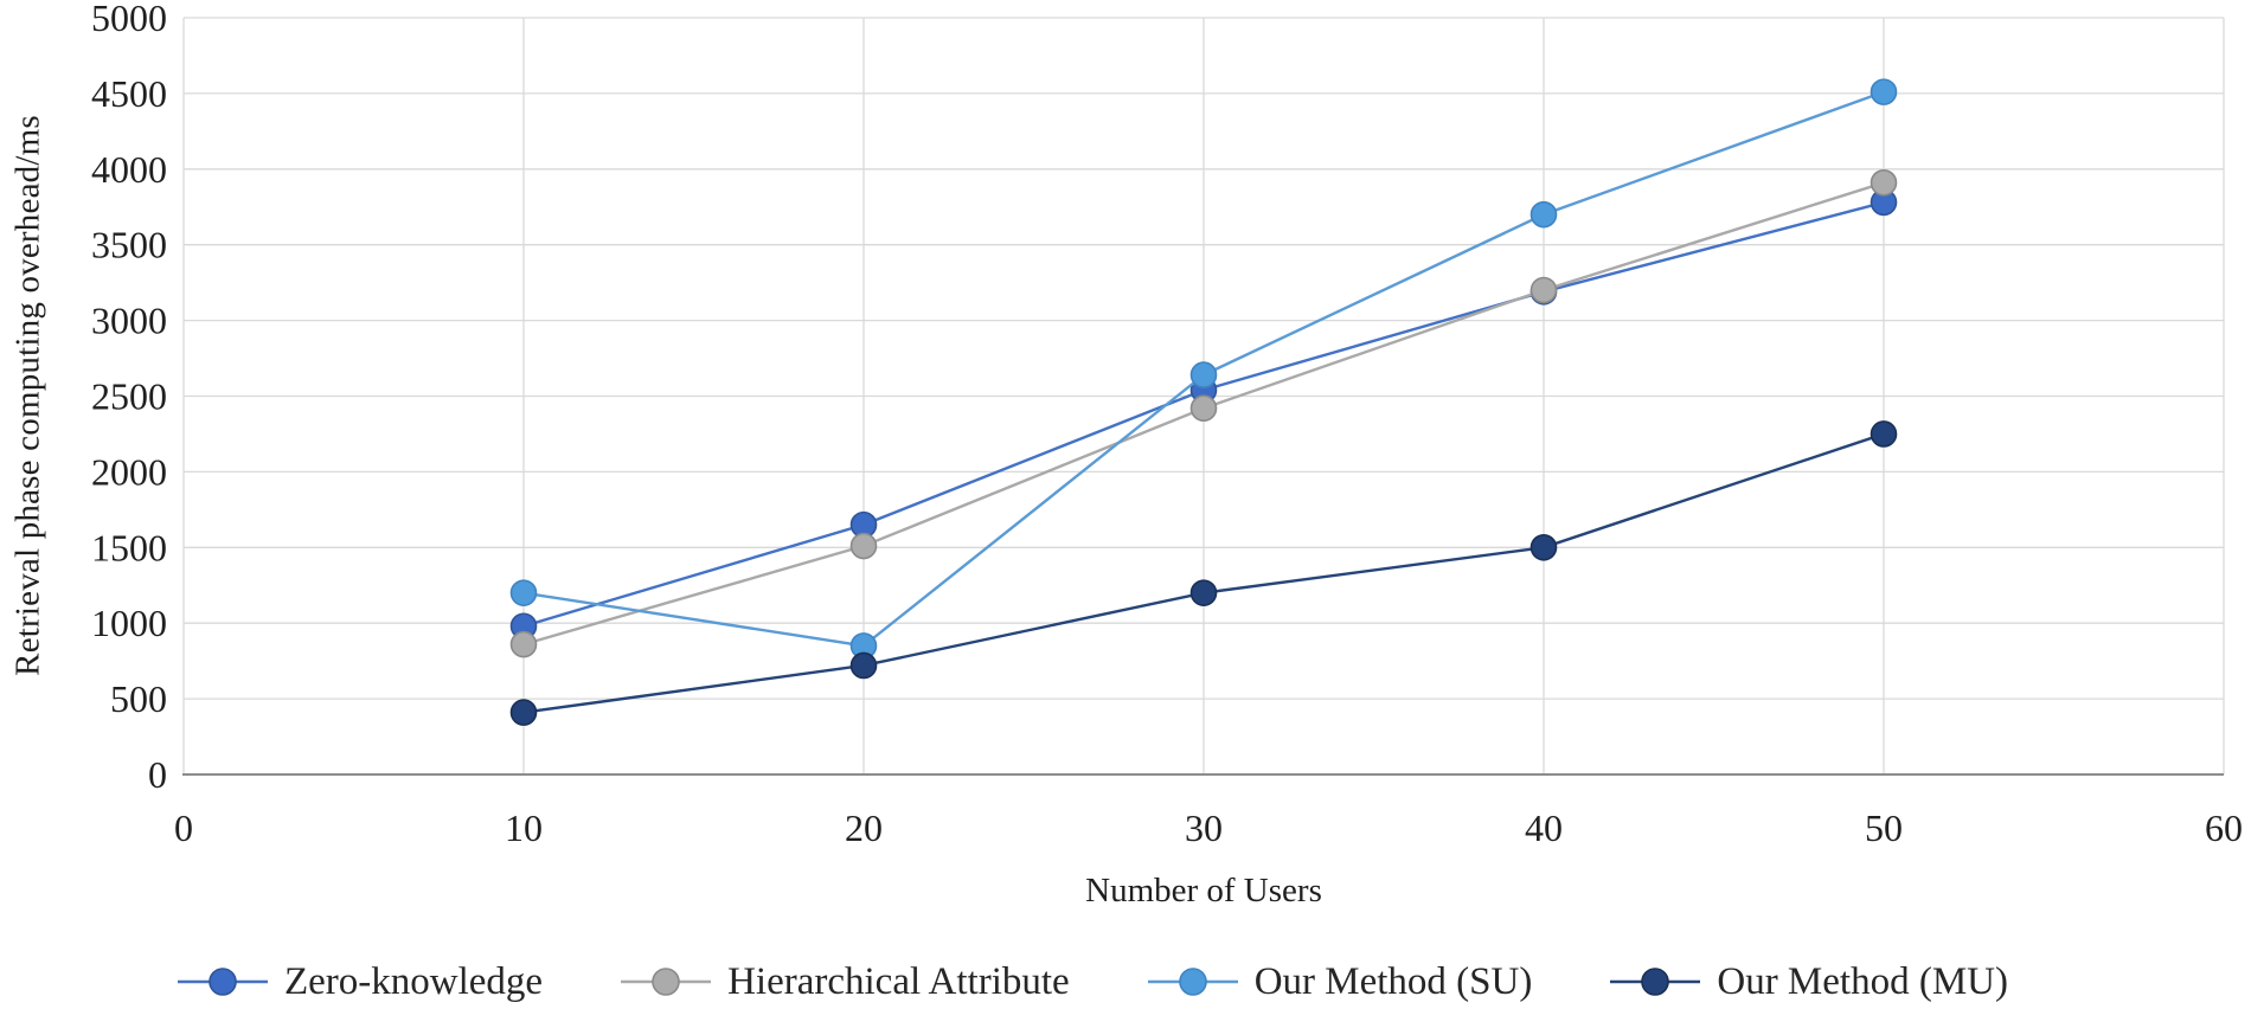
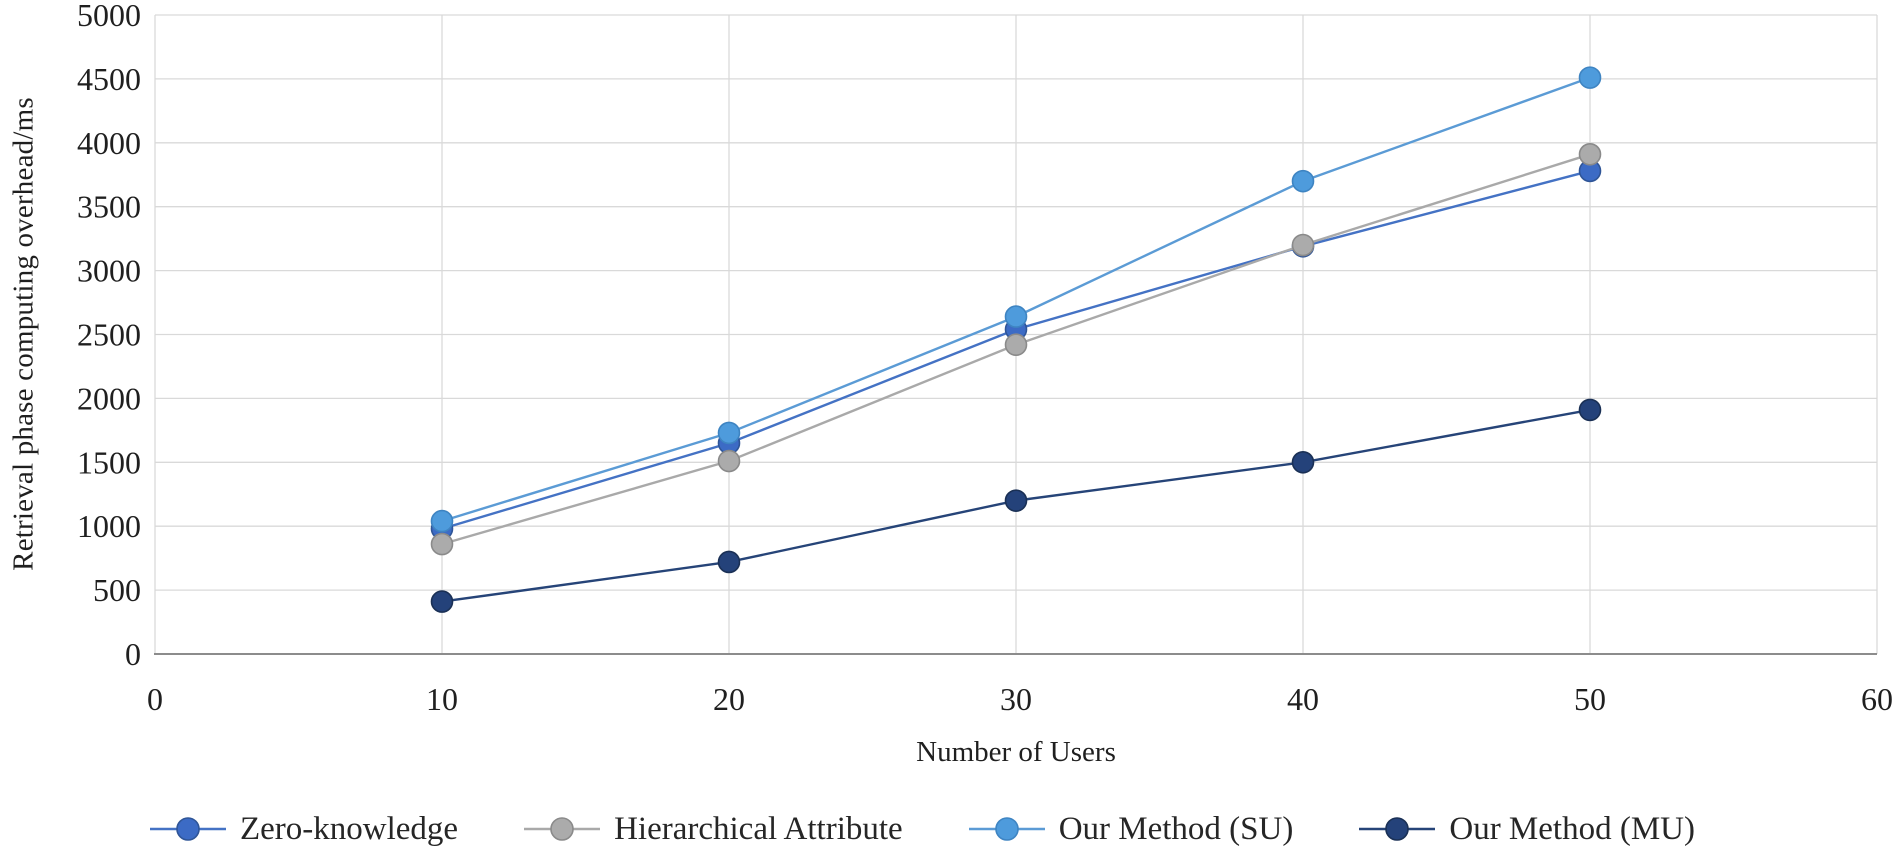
Our Method (SU)/10: 1200 -> 1040
Our Method (SU)/20: 850 -> 1730
Our Method (MU)/50: 2250 -> 1910
